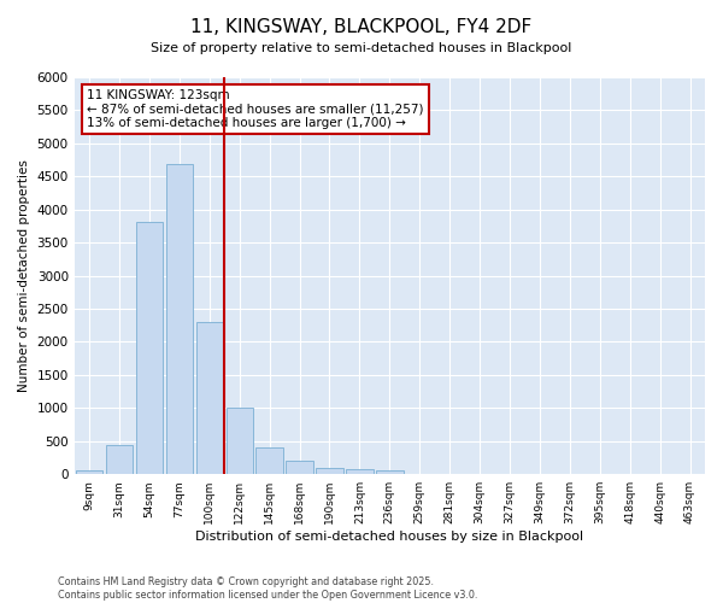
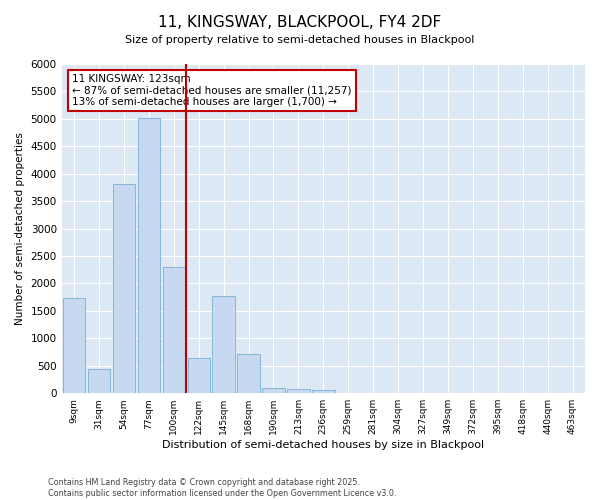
9sqm: 50 -> 1740
77sqm: 4680 -> 5020
122sqm: 1000 -> 640
145sqm: 400 -> 1780
168sqm: 200 -> 720
